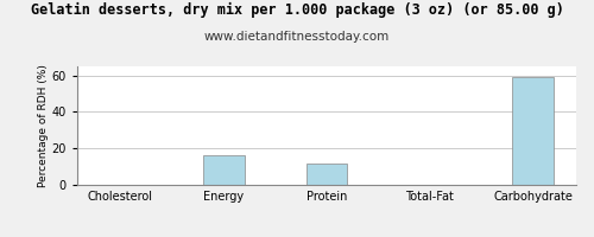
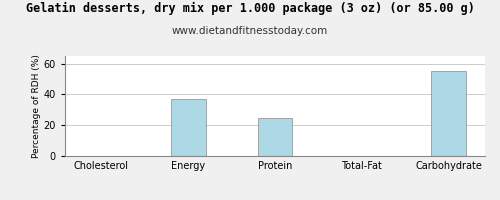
Energy: 16 -> 37
Protein: 12 -> 25
Carbohydrate: 59 -> 55
